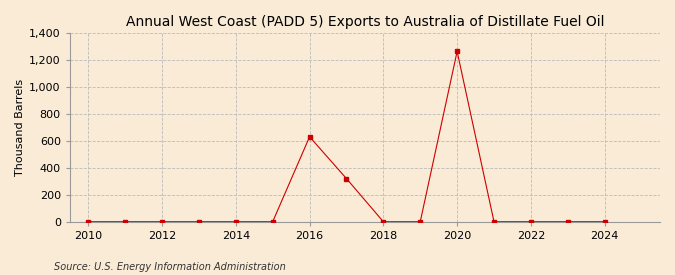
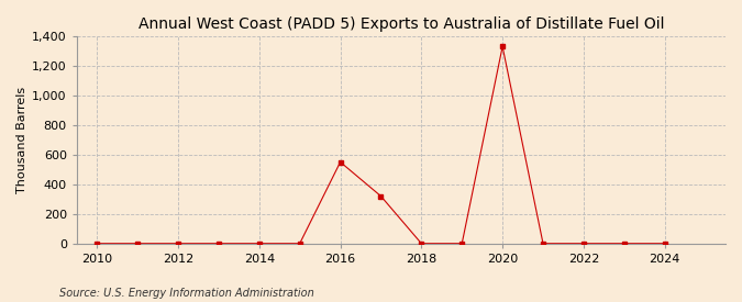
2016: 630 -> 550
2020: 1,260 -> 1,330
